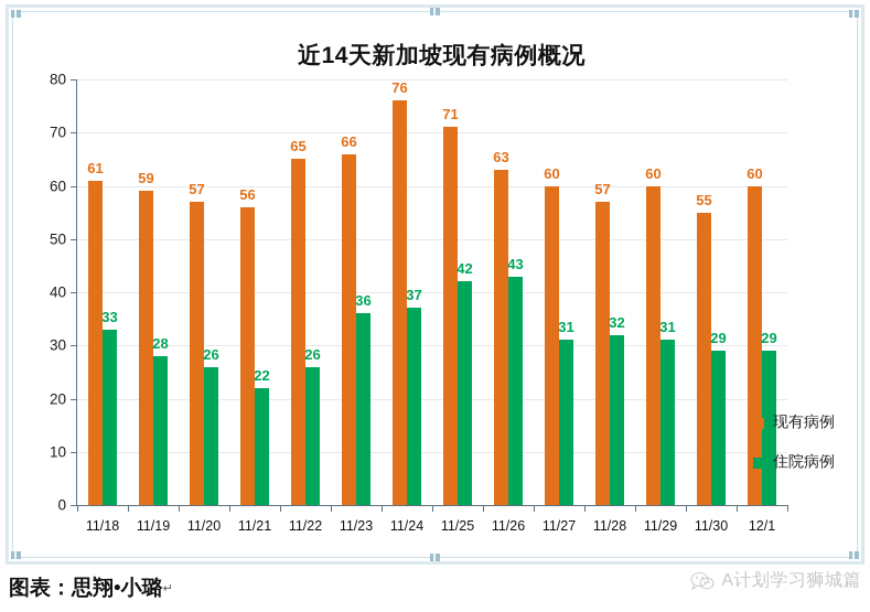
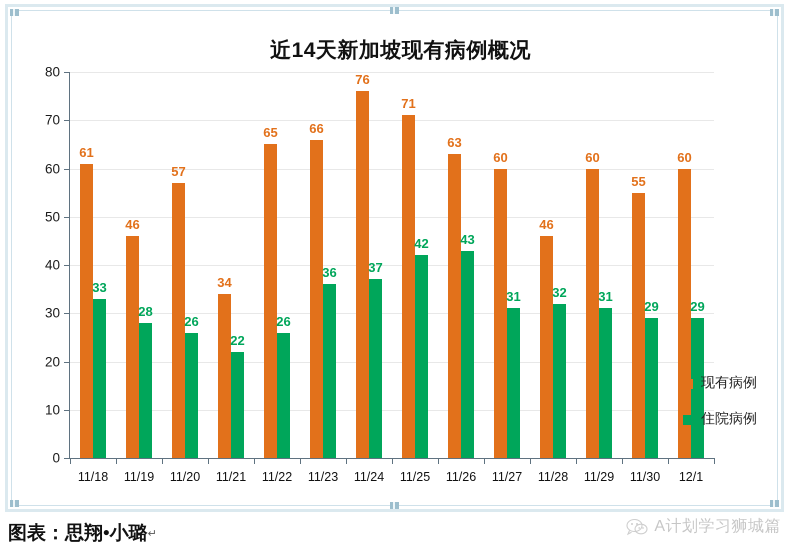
现有病例/11/19: 59 -> 46
现有病例/11/21: 56 -> 34
现有病例/11/28: 57 -> 46
